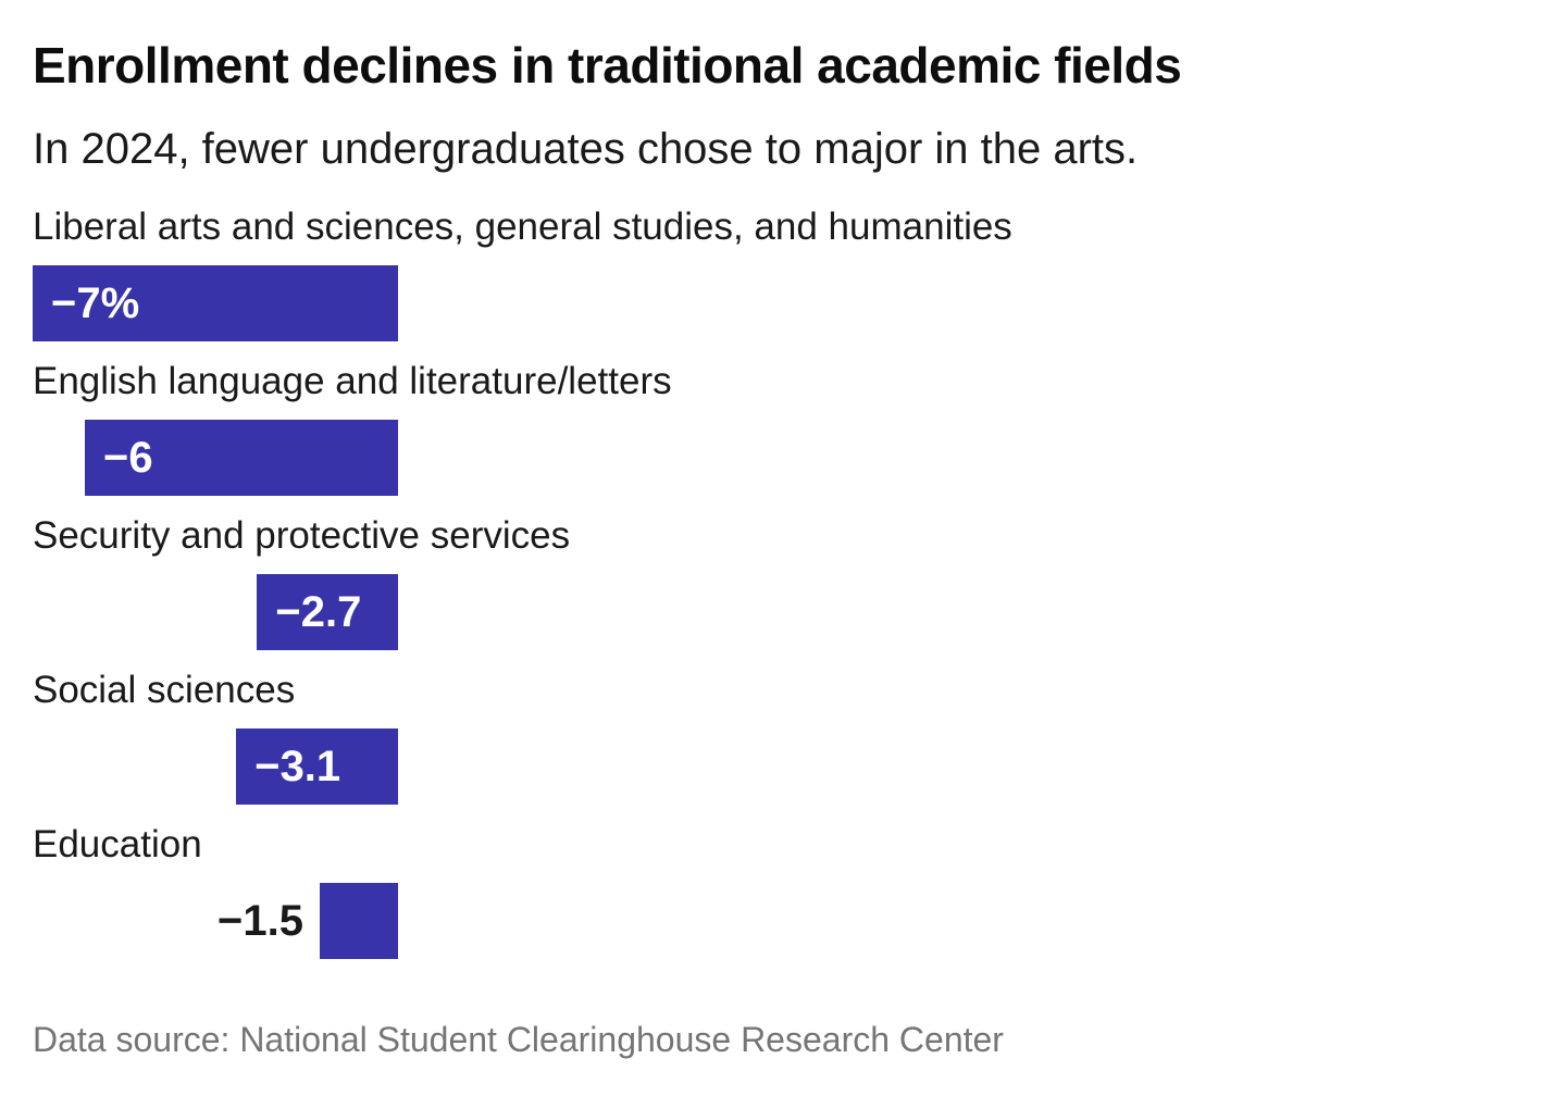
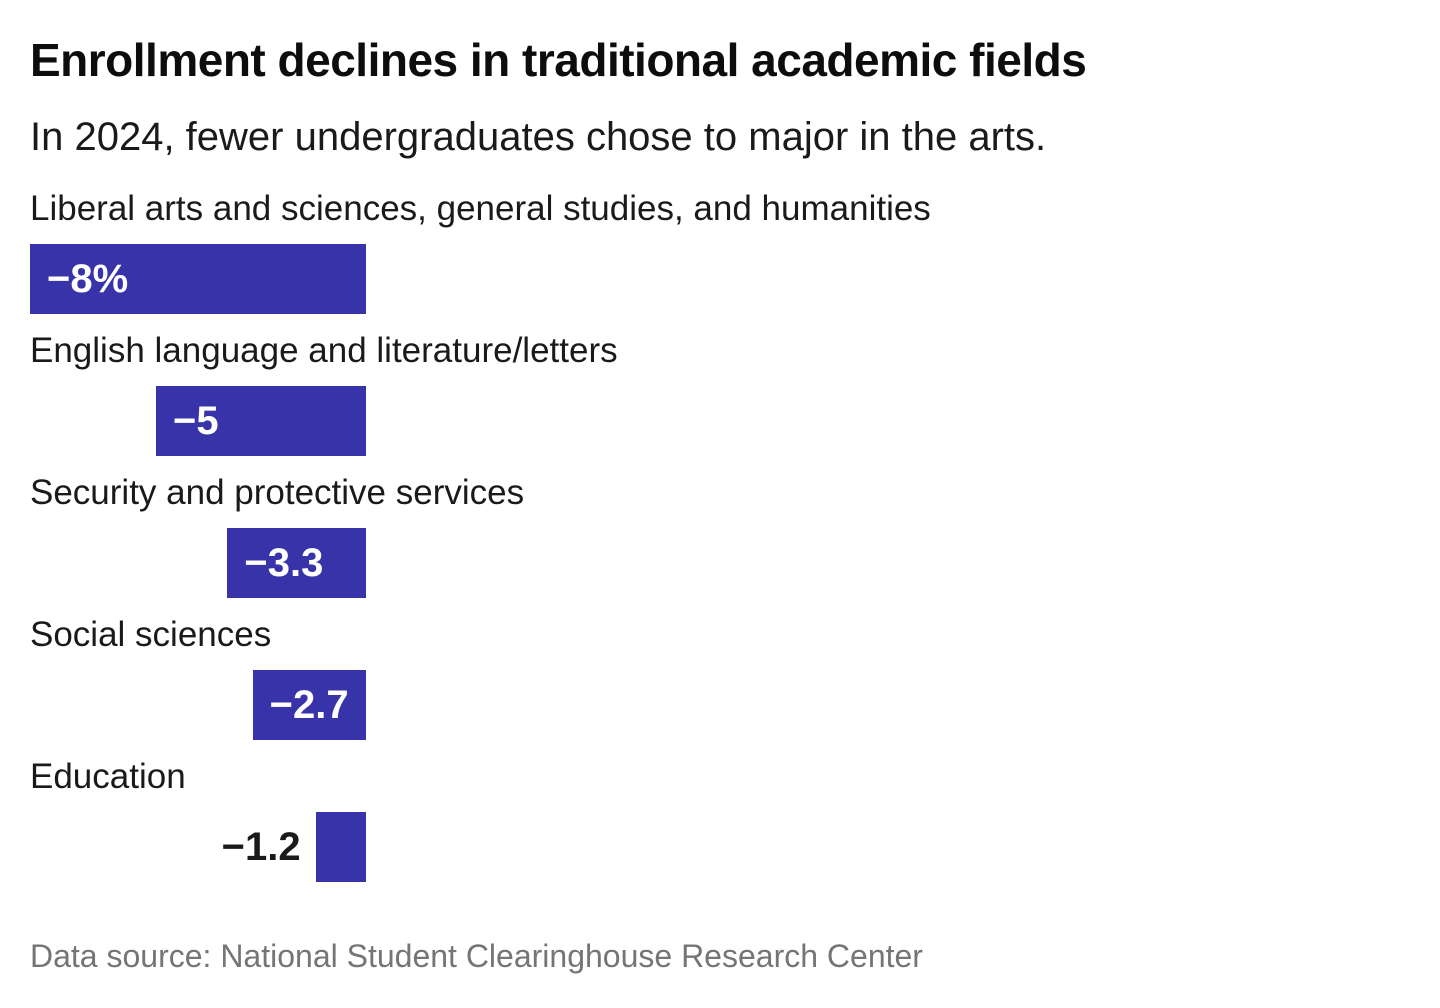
Liberal arts and sciences, general studies, and humanities: −7% -> −8%
English language and literature/letters: −6 -> −5
Security and protective services: −2.7 -> −3.3
Social sciences: −3.1 -> −2.7
Education: −1.5 -> −1.2
